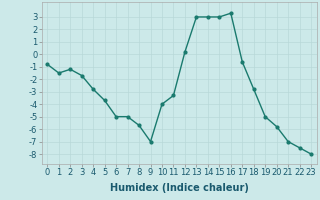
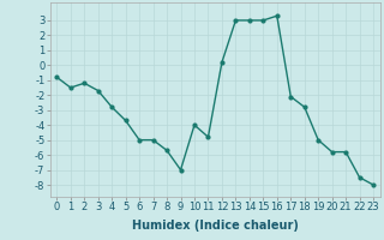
11: -3.3 -> -4.8
17: -0.6 -> -2.1
21: -7.0 -> -5.8
